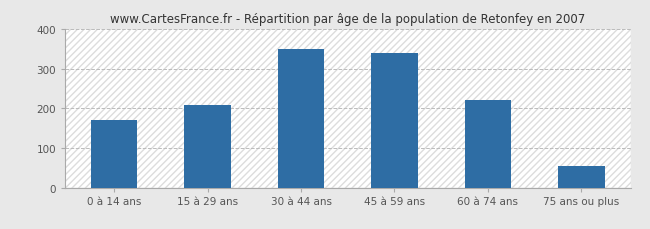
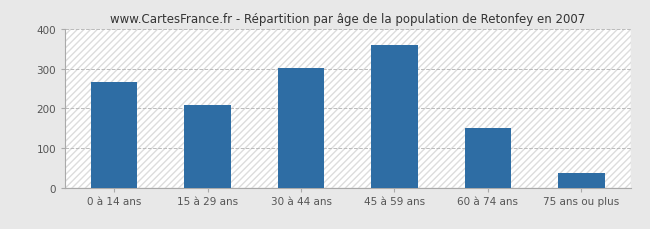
0 à 14 ans: 170 -> 265
30 à 44 ans: 350 -> 302
45 à 59 ans: 340 -> 360
60 à 74 ans: 220 -> 149
75 ans ou plus: 55 -> 38
